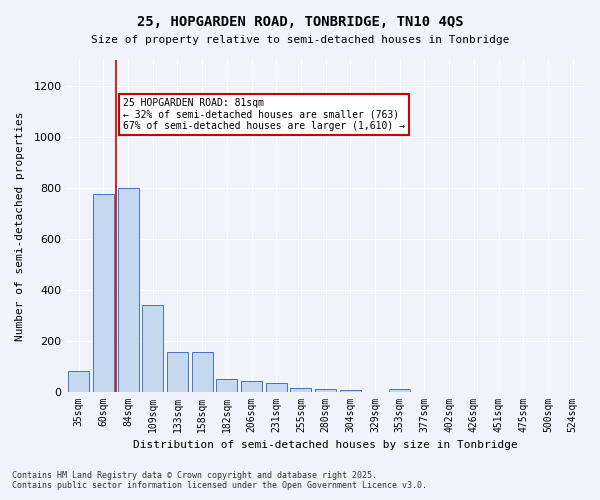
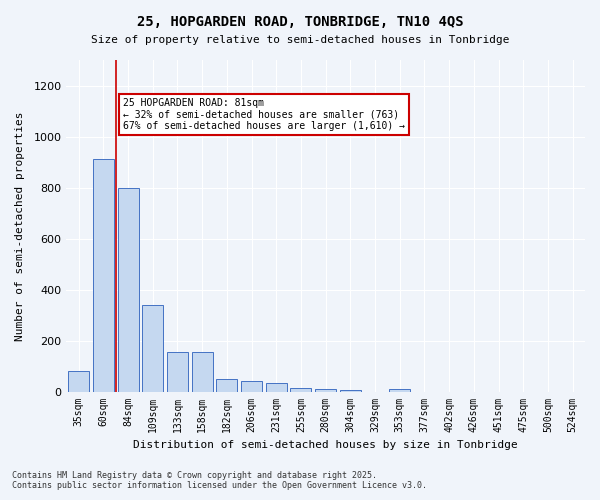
60sqm: 775 -> 910
